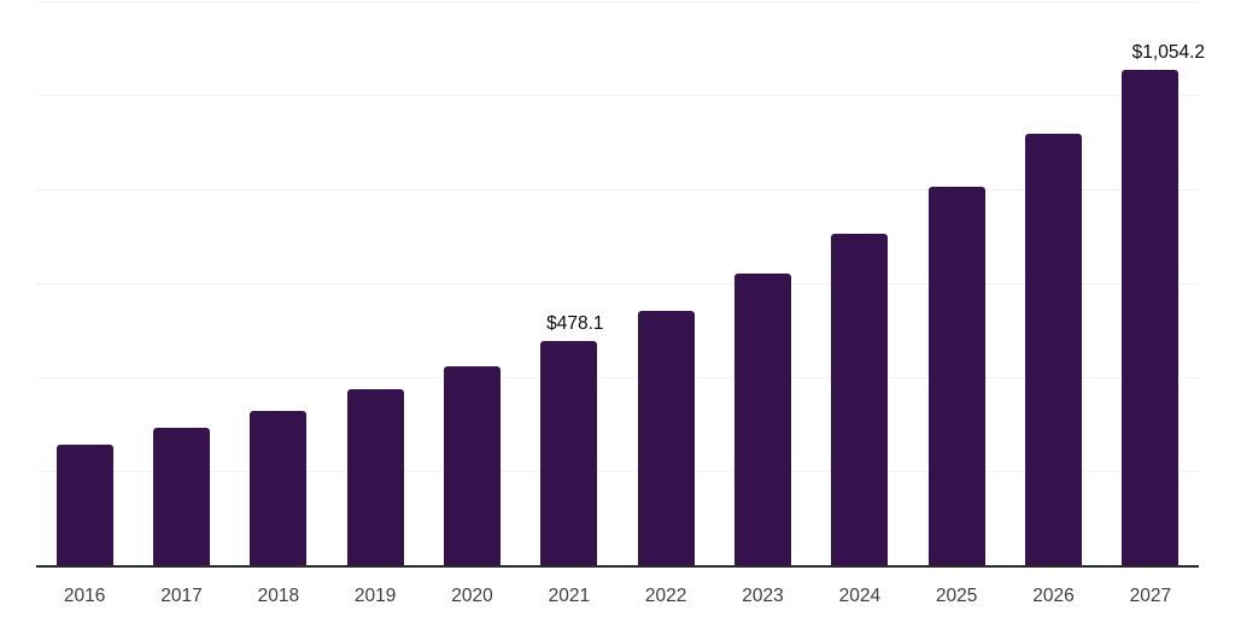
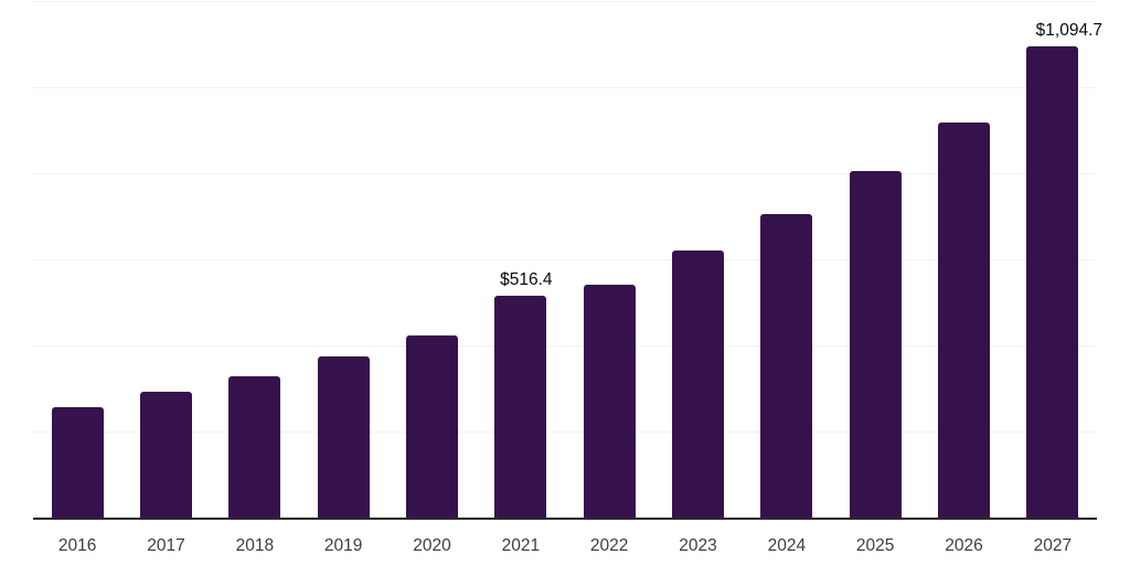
2021: $478.1 -> $516.4
2027: $1,054.2 -> $1,094.7
